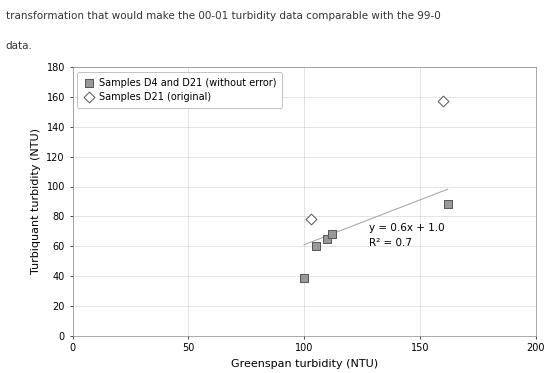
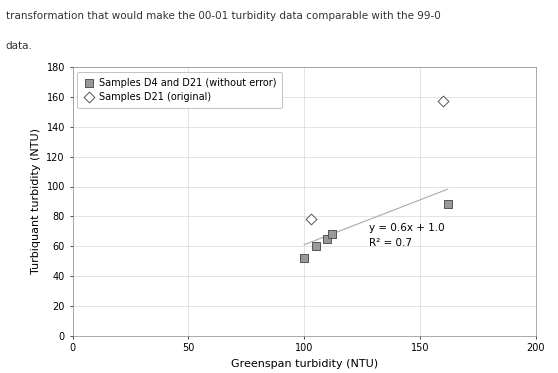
Samples D4 and D21 (without error)/100: 39 -> 52
